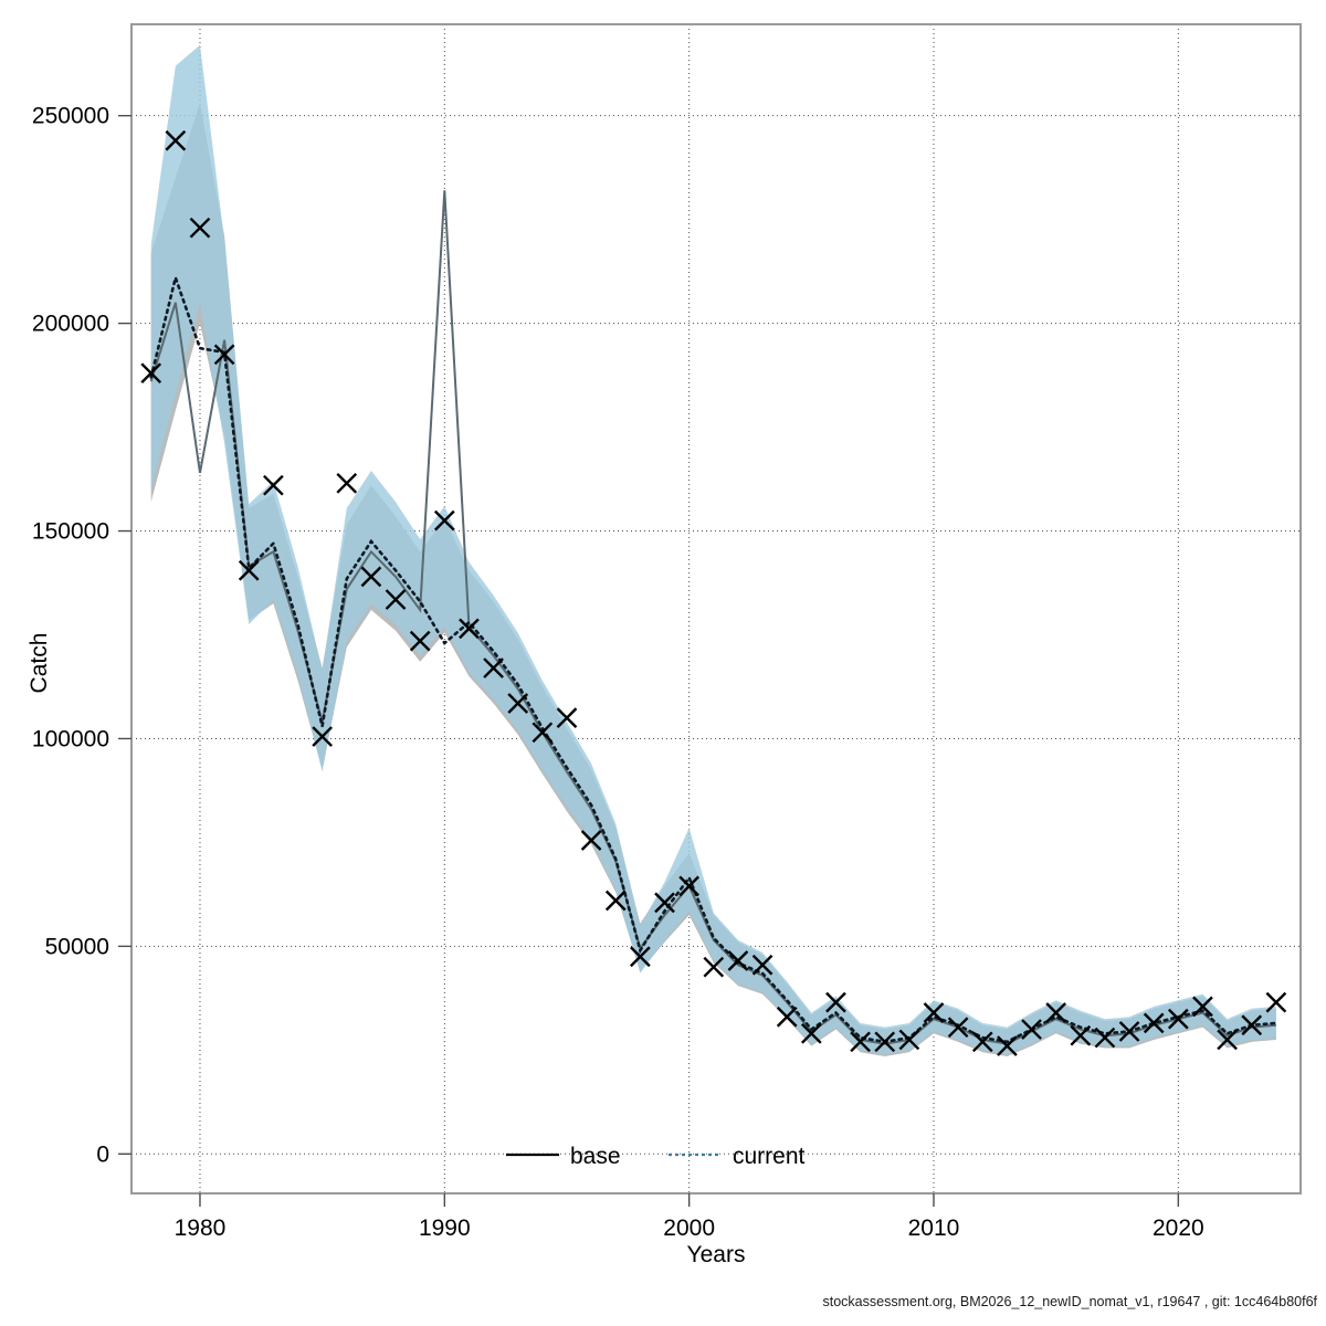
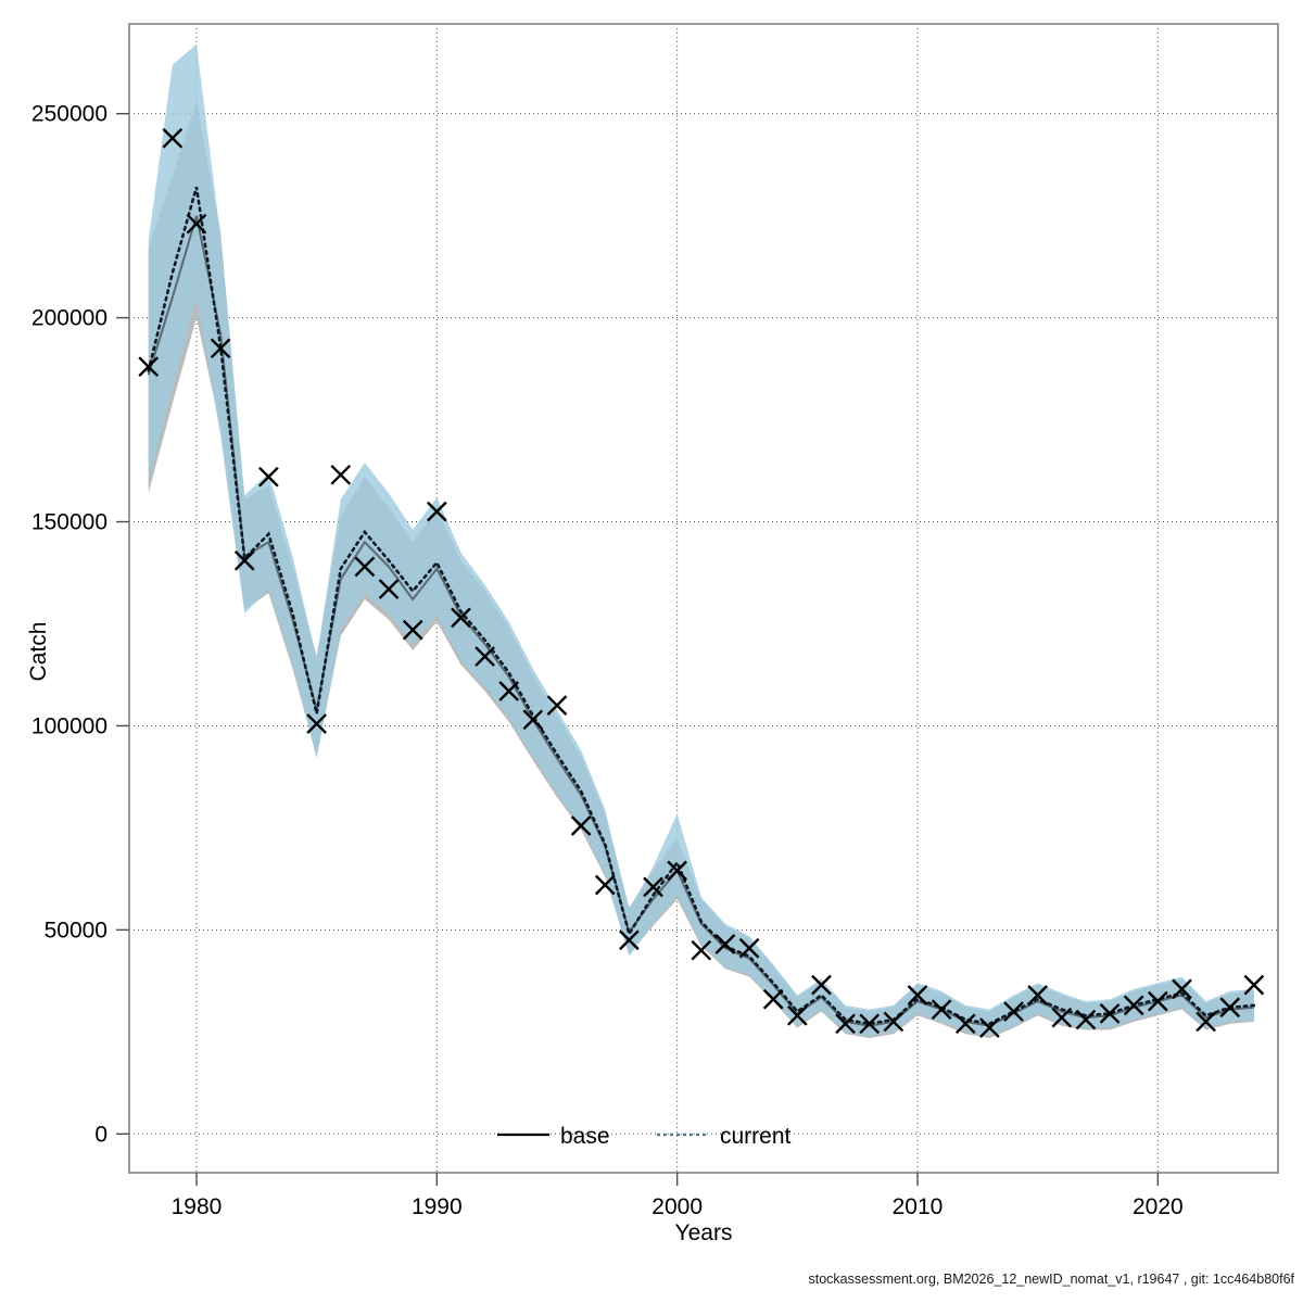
base/1980: 164000 -> 225000
current/1980: 194000 -> 232000
base/1990: 232000 -> 138000
current/1990: 123000 -> 140000
